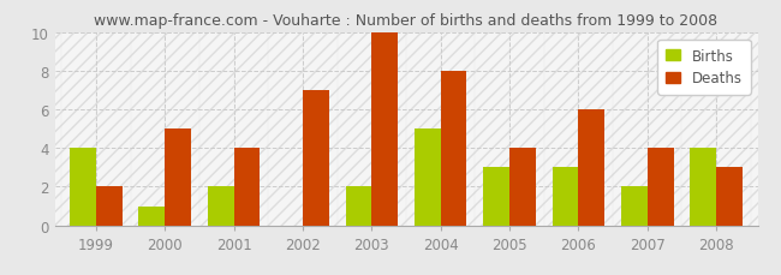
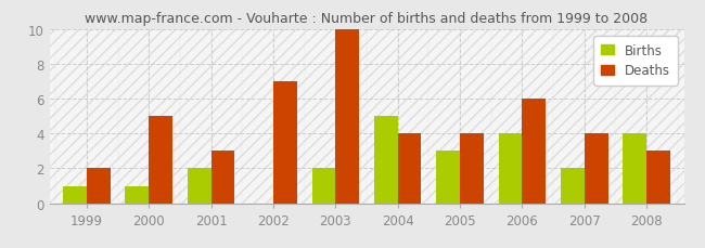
Births/1999: 4 -> 1
Deaths/2001: 4 -> 3
Deaths/2004: 8 -> 4
Births/2006: 3 -> 4
